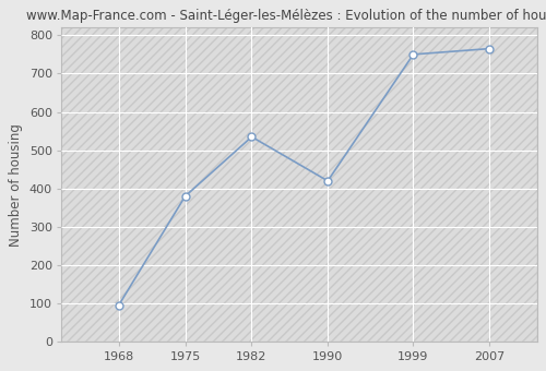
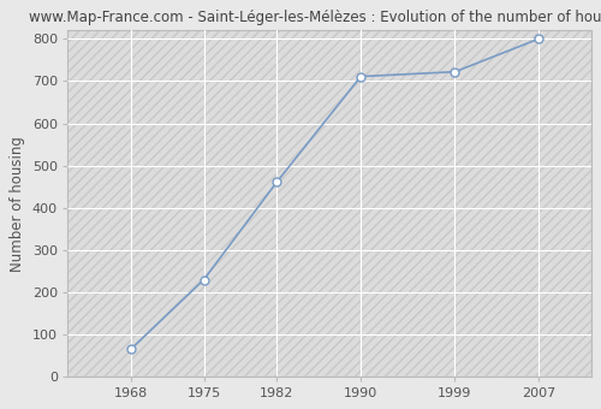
1968: 95 -> 65
1975: 380 -> 230
1982: 535 -> 462
1990: 420 -> 711
1999: 750 -> 722
2007: 765 -> 800
